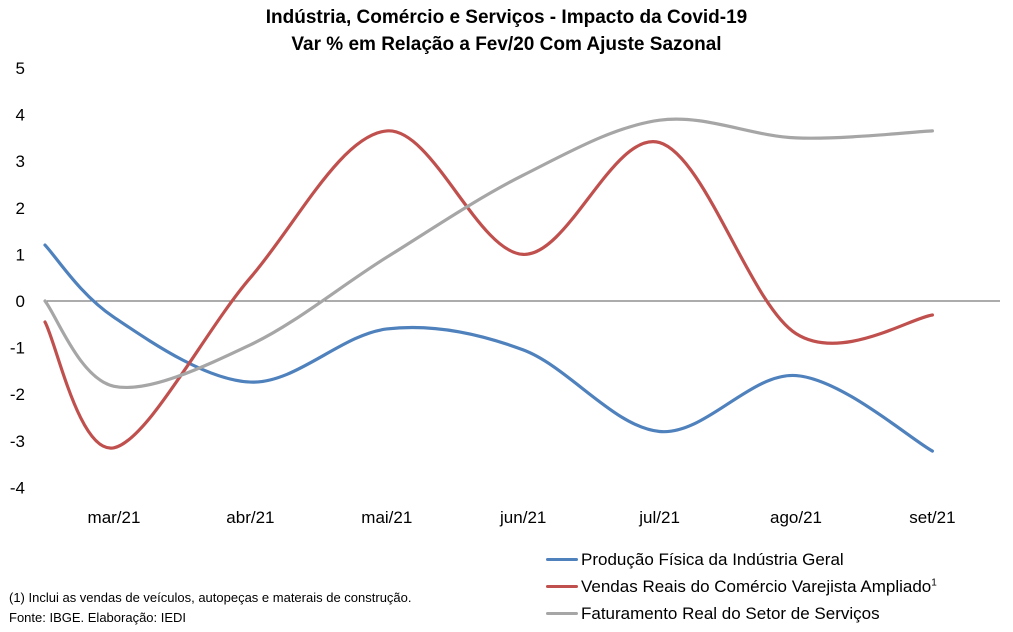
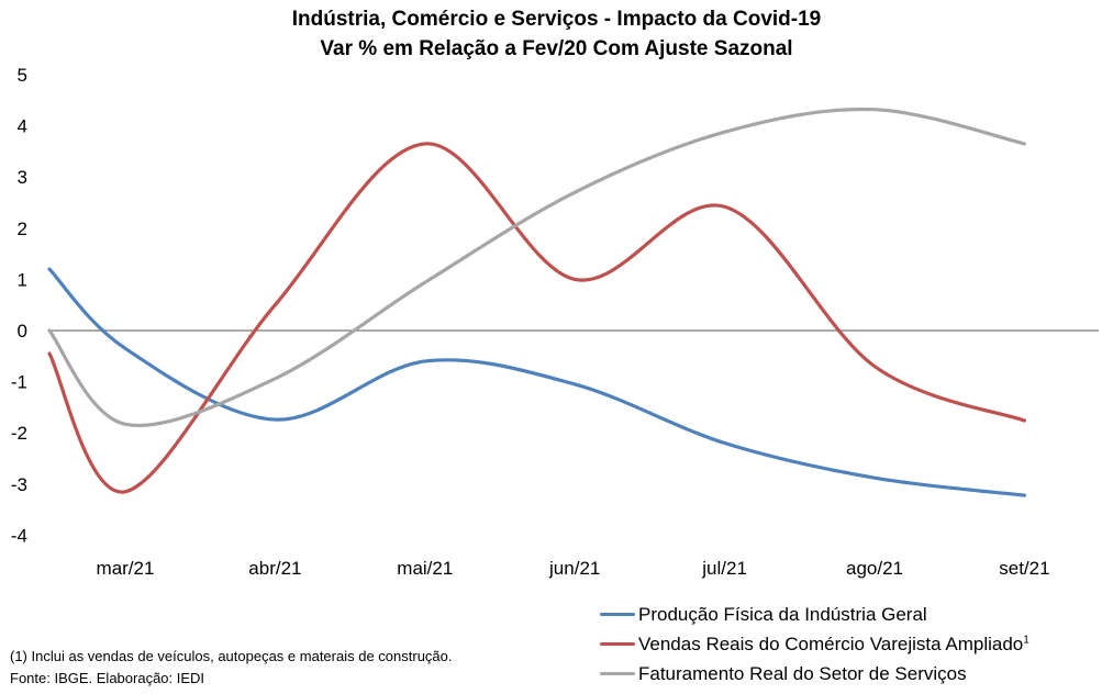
Produção Física da Indústria Geral/jul/21: -2.8 -> -2.2
Vendas Reais do Comércio Varejista Ampliado/jul/21: 3.4 -> 2.4
Produção Física da Indústria Geral/ago/21: -1.6 -> -2.9
Faturamento Real do Setor de Serviços/ago/21: 3.5 -> 4.3
Vendas Reais do Comércio Varejista Ampliado/set/21: -0.3 -> -1.8
